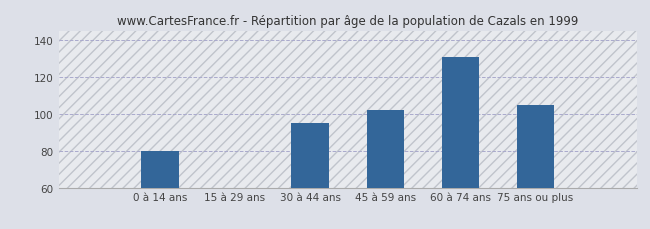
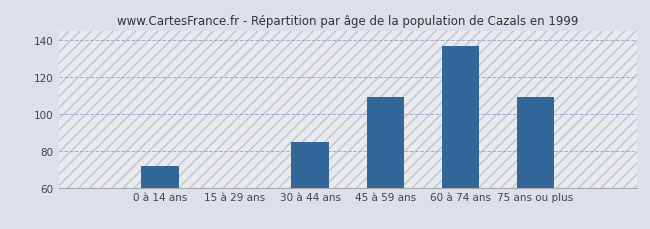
0 à 14 ans: 80 -> 72
30 à 44 ans: 95 -> 85
45 à 59 ans: 102 -> 109
60 à 74 ans: 131 -> 137
75 ans ou plus: 105 -> 109
